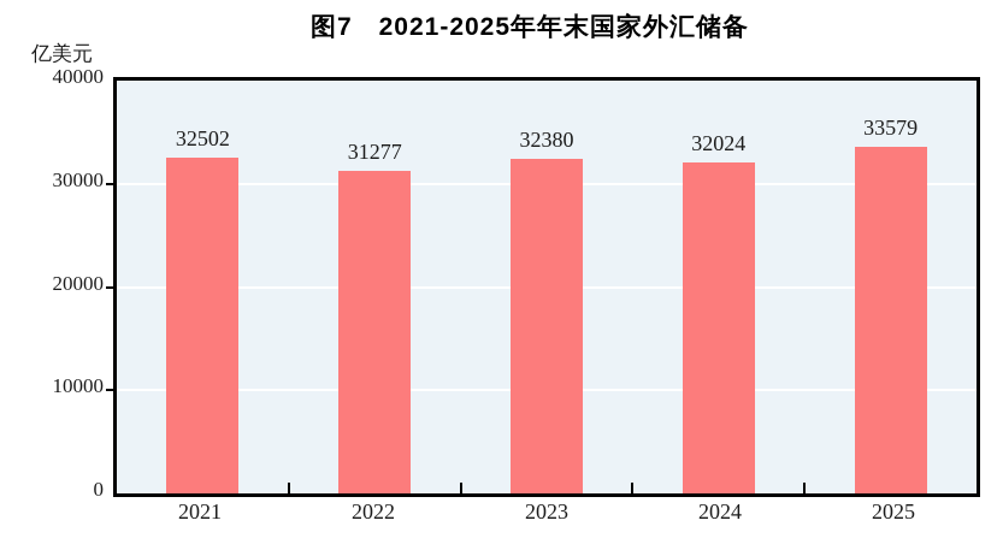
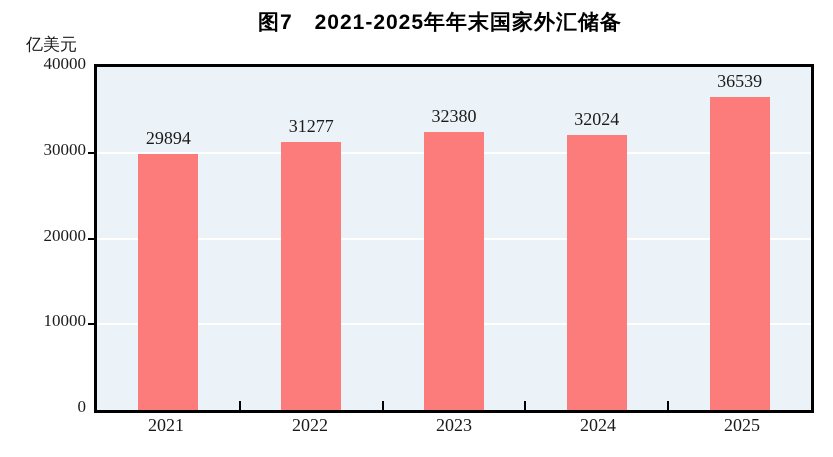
2021: 32502 -> 29894
2025: 33579 -> 36539
